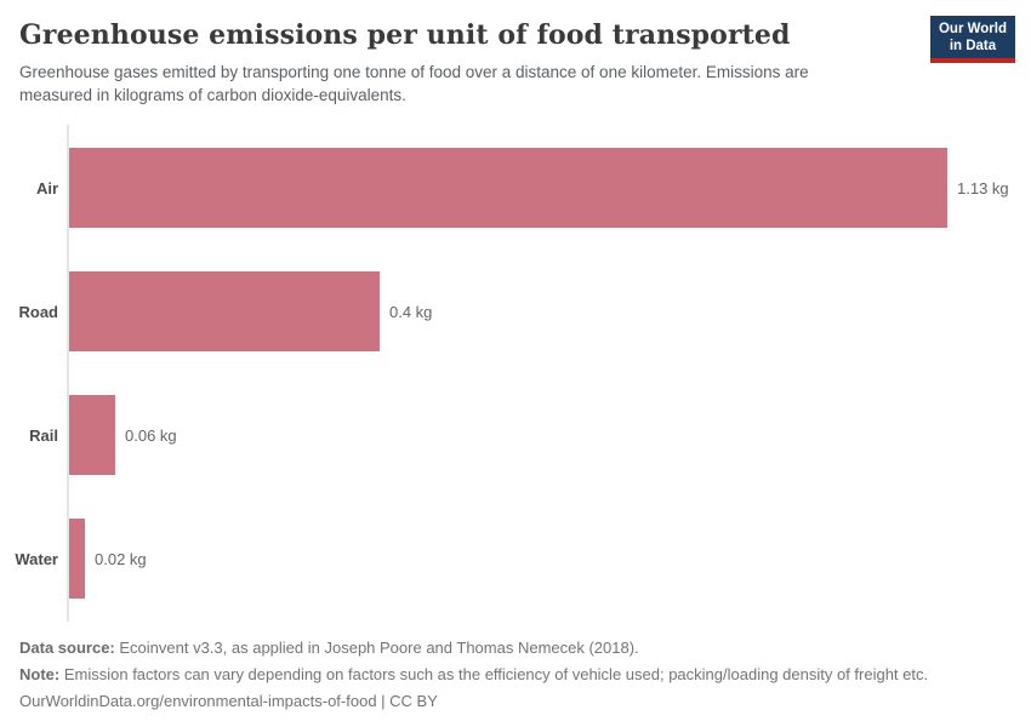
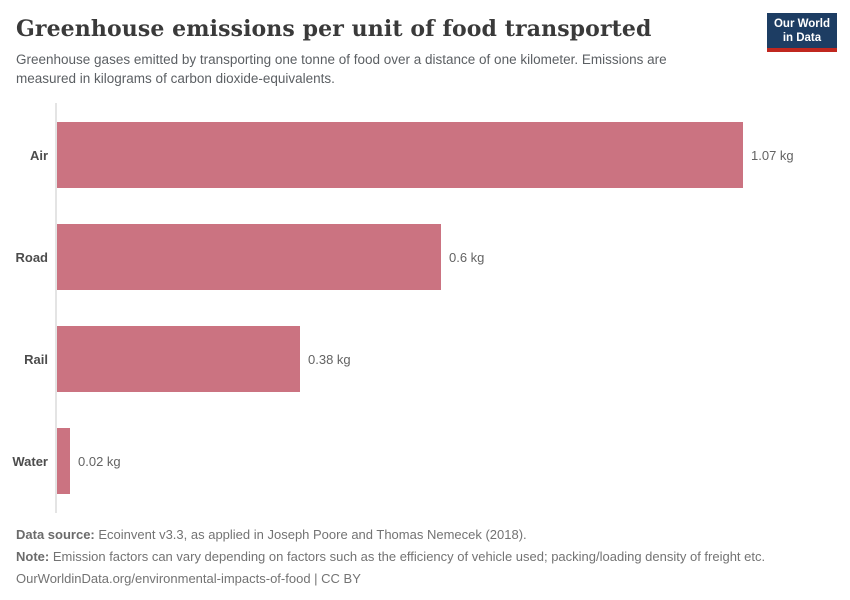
Air: 1.13 -> 1.07
Road: 0.4 -> 0.6
Rail: 0.06 -> 0.38
